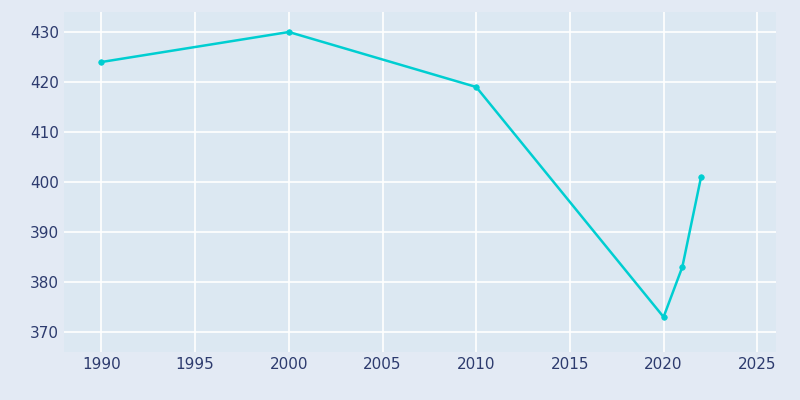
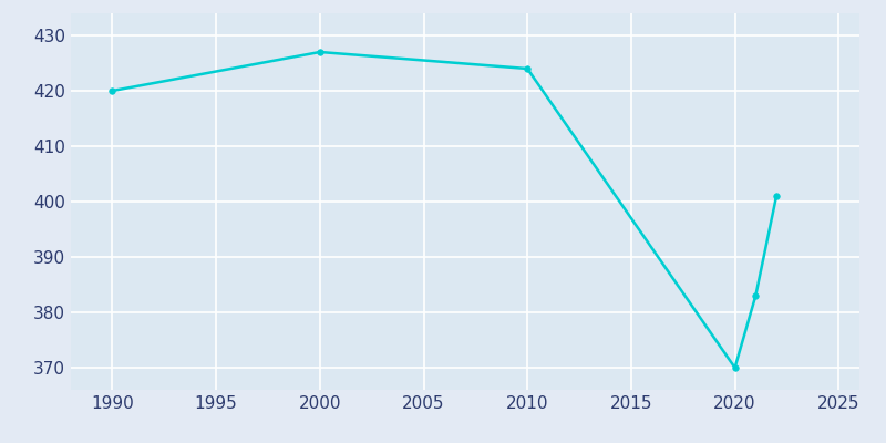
1990: 424 -> 420
2000: 430 -> 427
2010: 419 -> 424
2020: 373 -> 370
